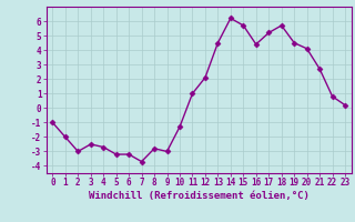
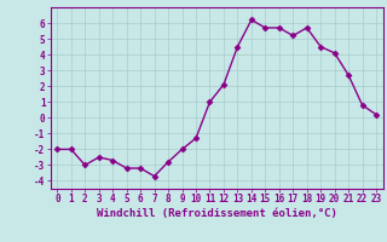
0: -1.0 -> -2.0
9: -3.0 -> -2.0
16: 4.4 -> 5.7
